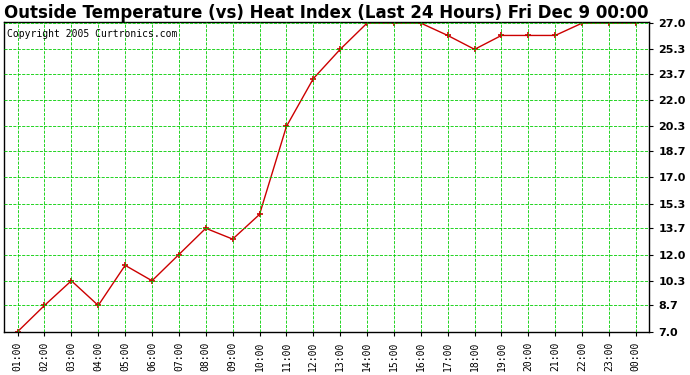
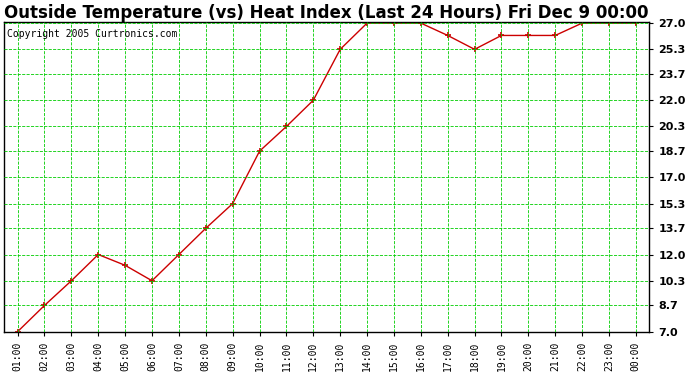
04:00: 8.7 -> 12.0
09:00: 13.0 -> 15.3
10:00: 14.6 -> 18.7
12:00: 23.4 -> 22.0
